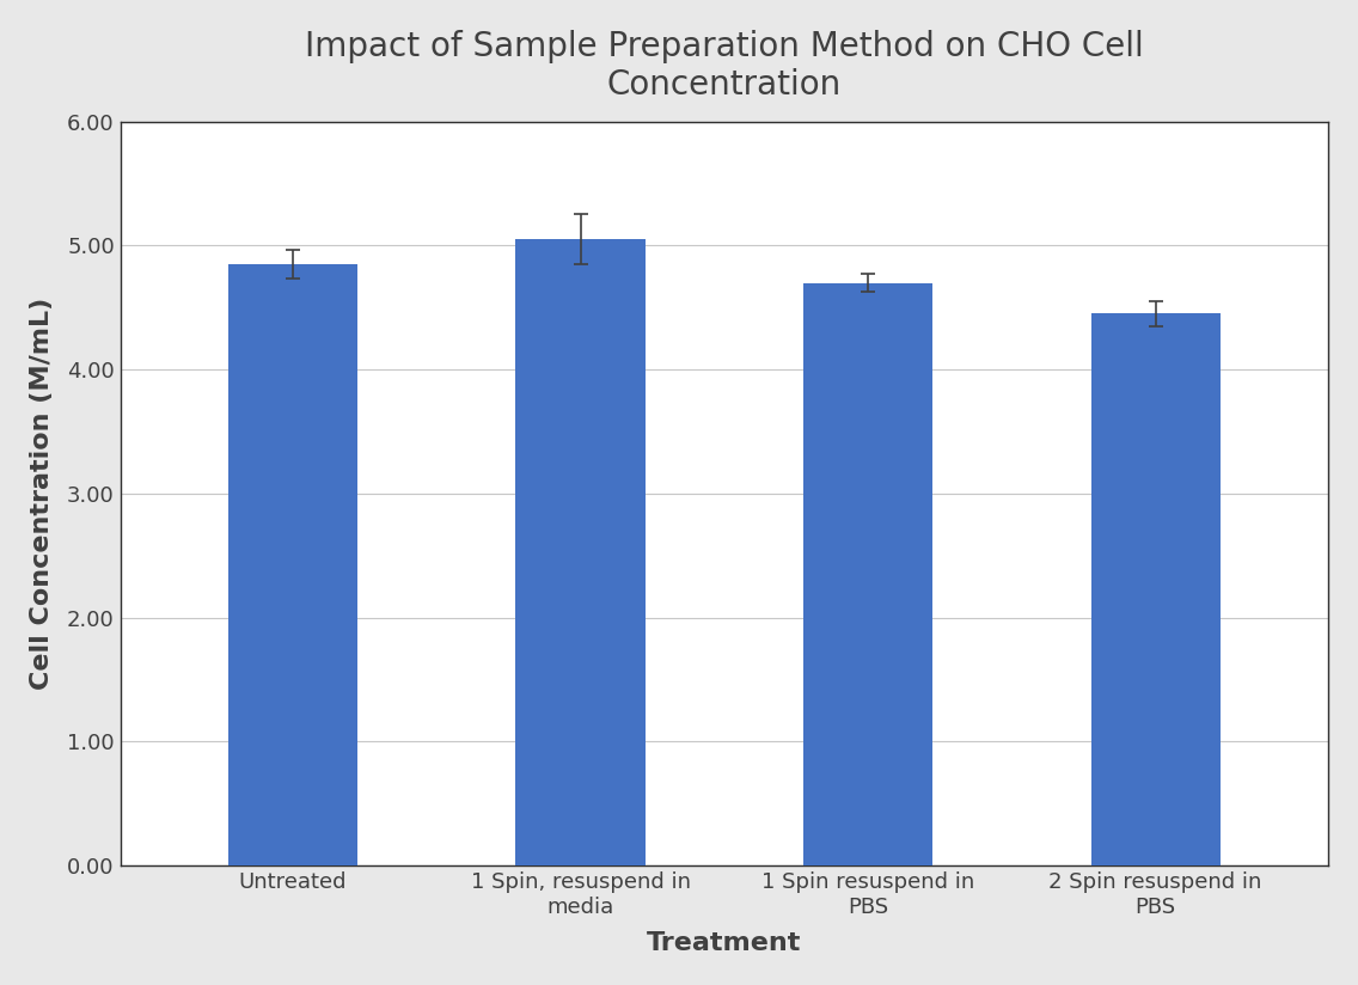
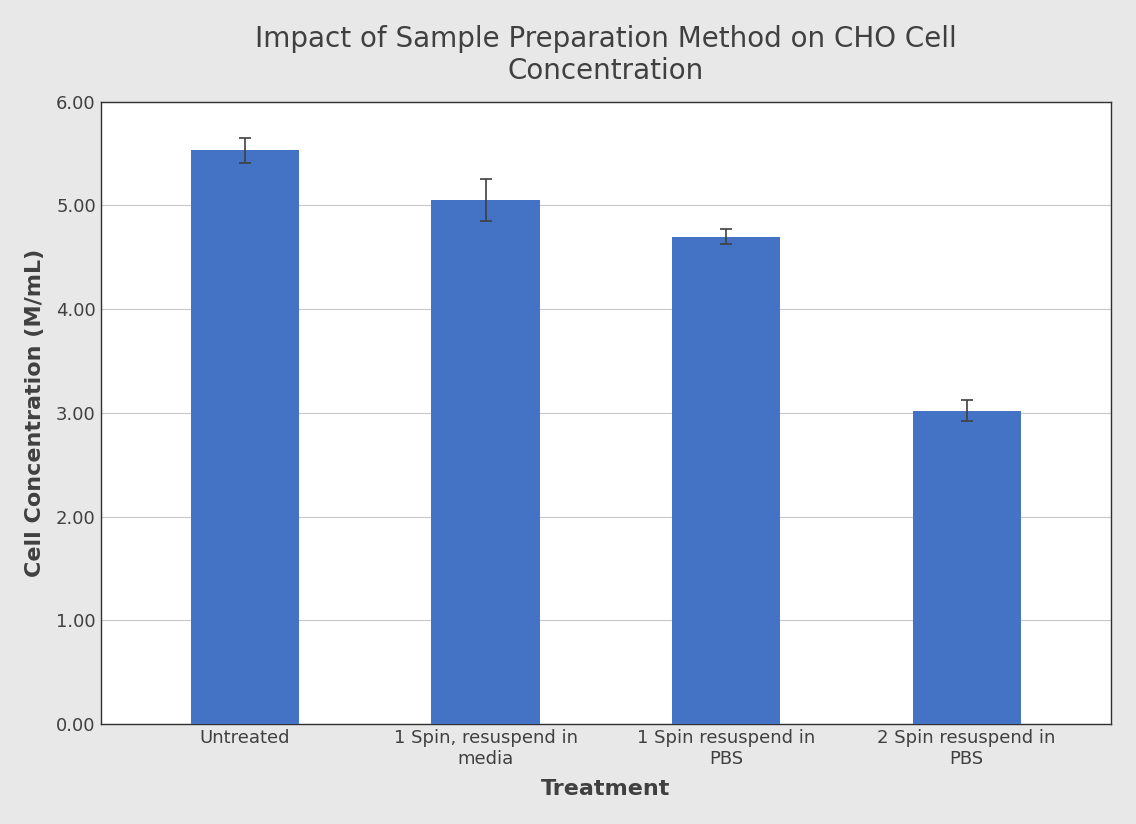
Untreated: 4.85 -> 5.53
2 Spin resuspend in PBS: 4.45 -> 3.02
